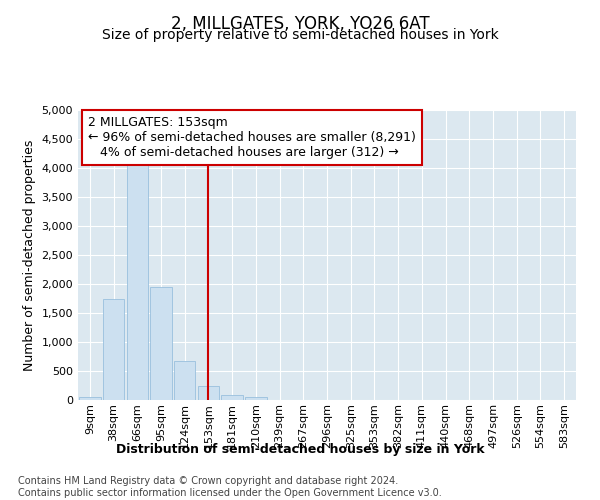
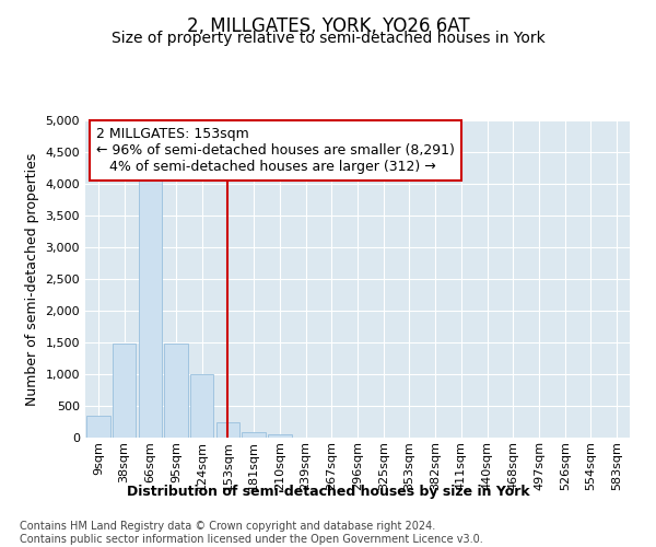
9sqm: 50 -> 340
38sqm: 1,750 -> 1,480
95sqm: 1,950 -> 1,480
124sqm: 670 -> 1,000
